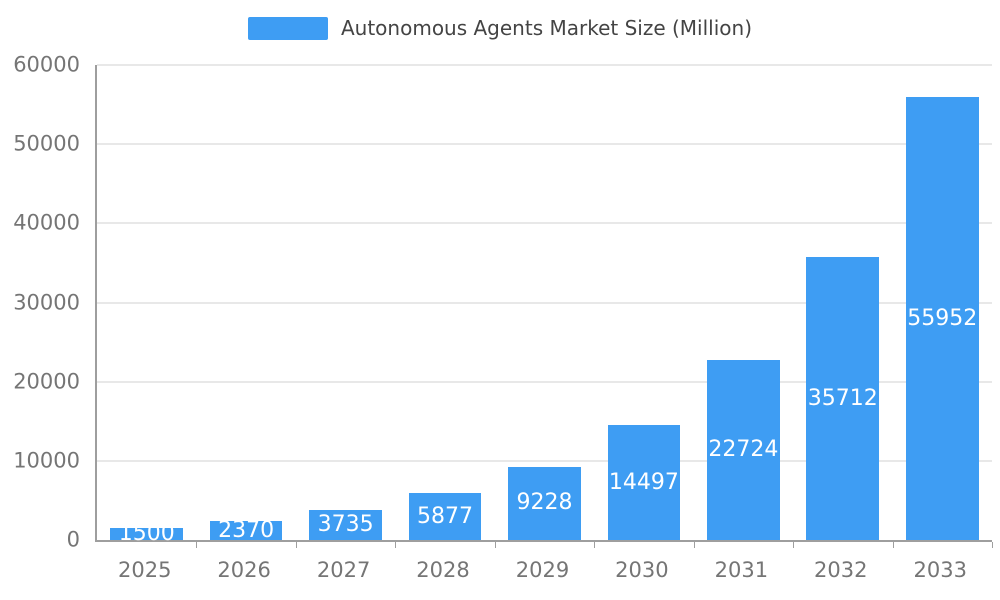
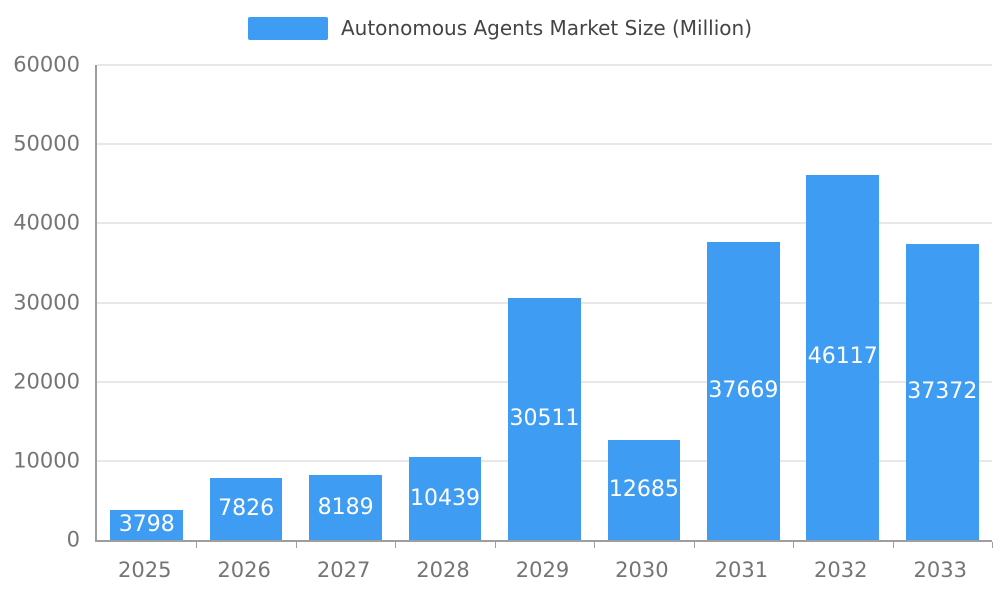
2025: 1500 -> 3798
2026: 2370 -> 7826
2027: 3735 -> 8189
2028: 5877 -> 10439
2029: 9228 -> 30511
2030: 14497 -> 12685
2031: 22724 -> 37669
2032: 35712 -> 46117
2033: 55952 -> 37372
